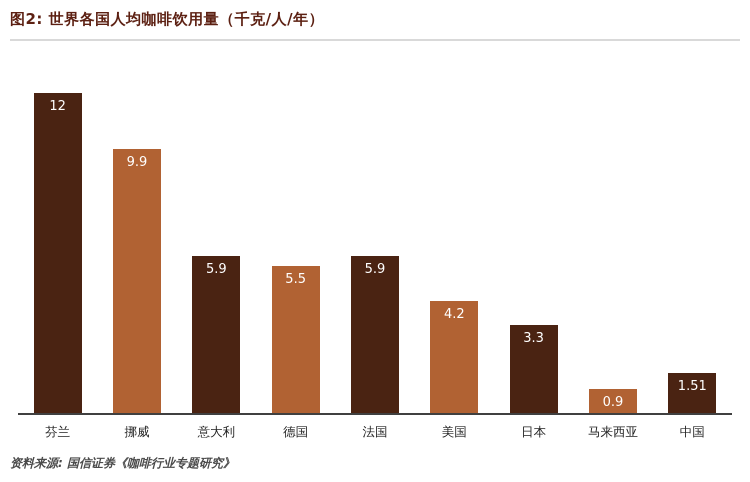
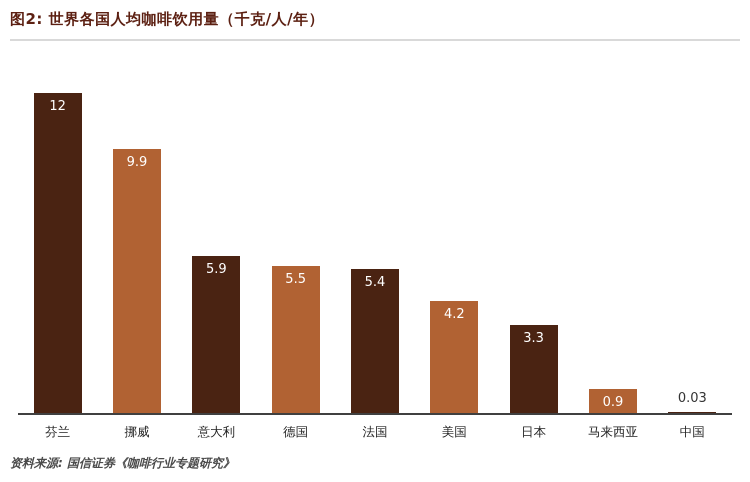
法国: 5.9 -> 5.4
中国: 1.51 -> 0.03
